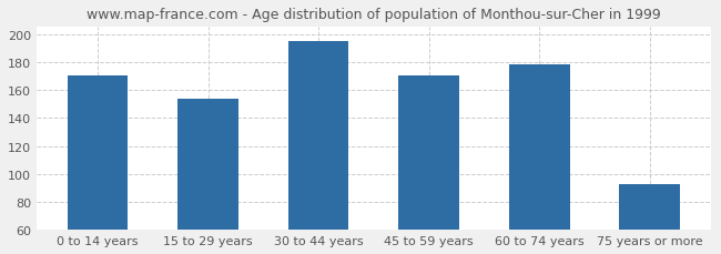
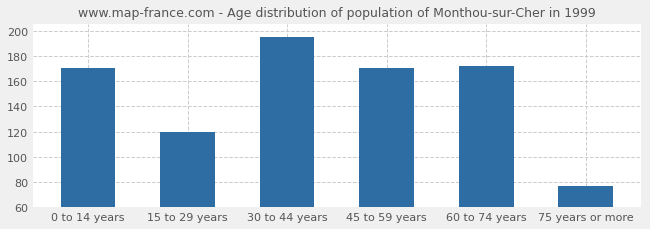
15 to 29 years: 154 -> 120
60 to 74 years: 178 -> 172
75 years or more: 93 -> 77
